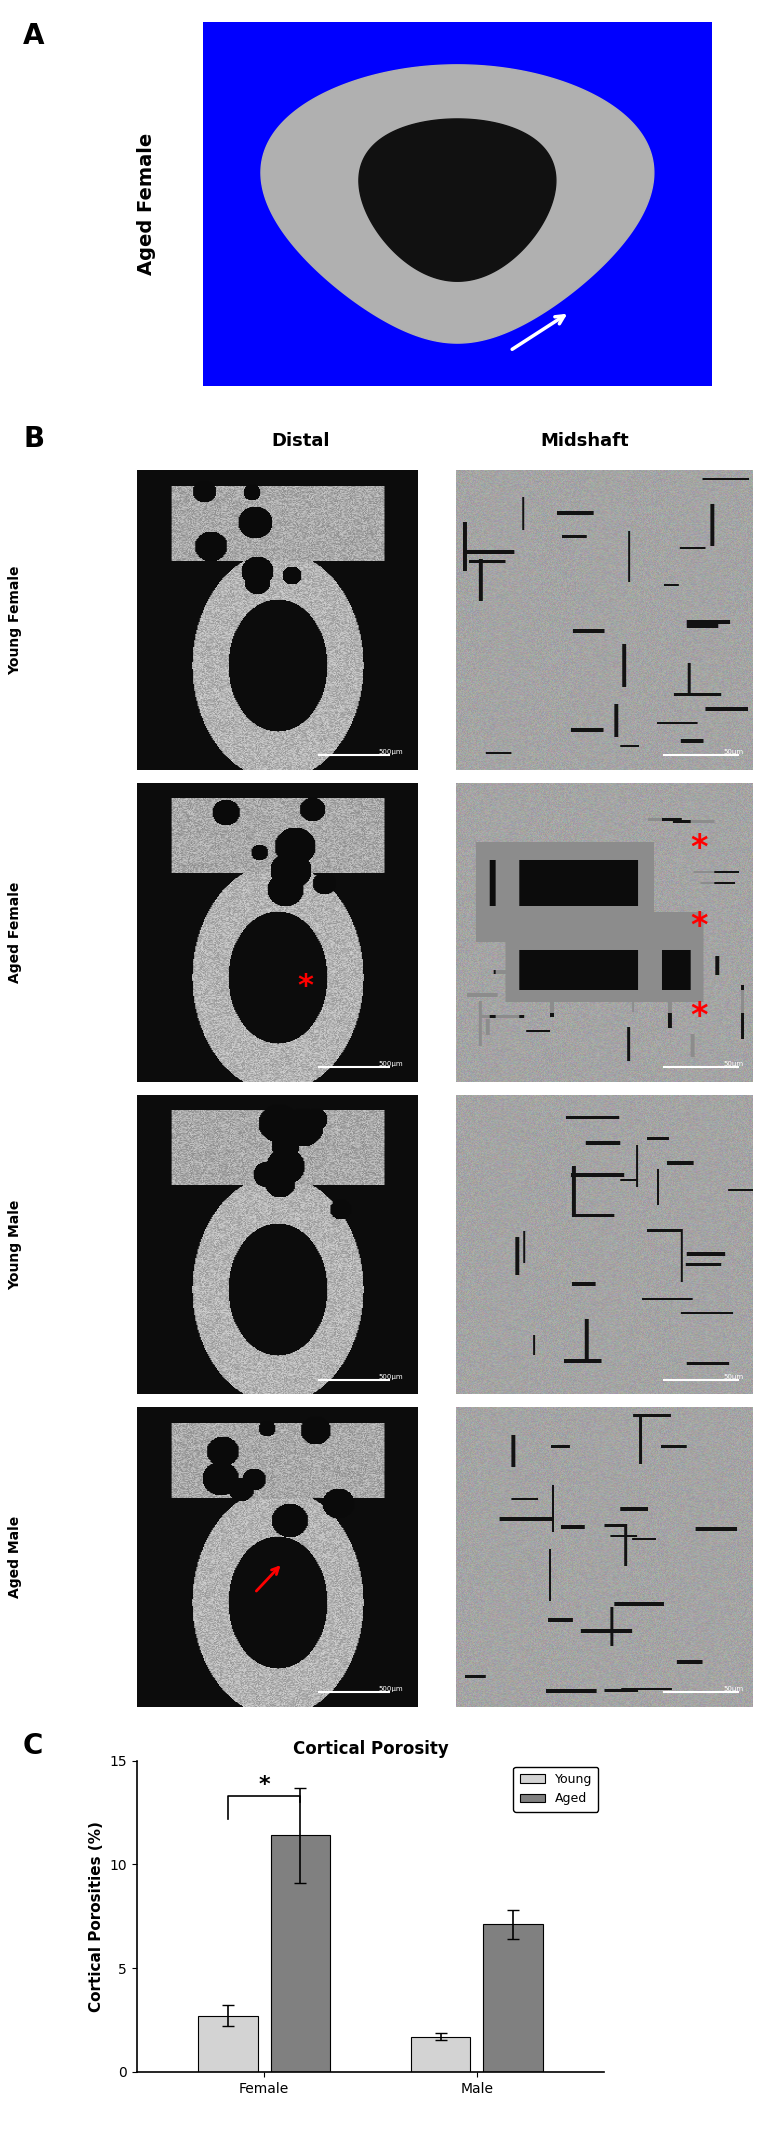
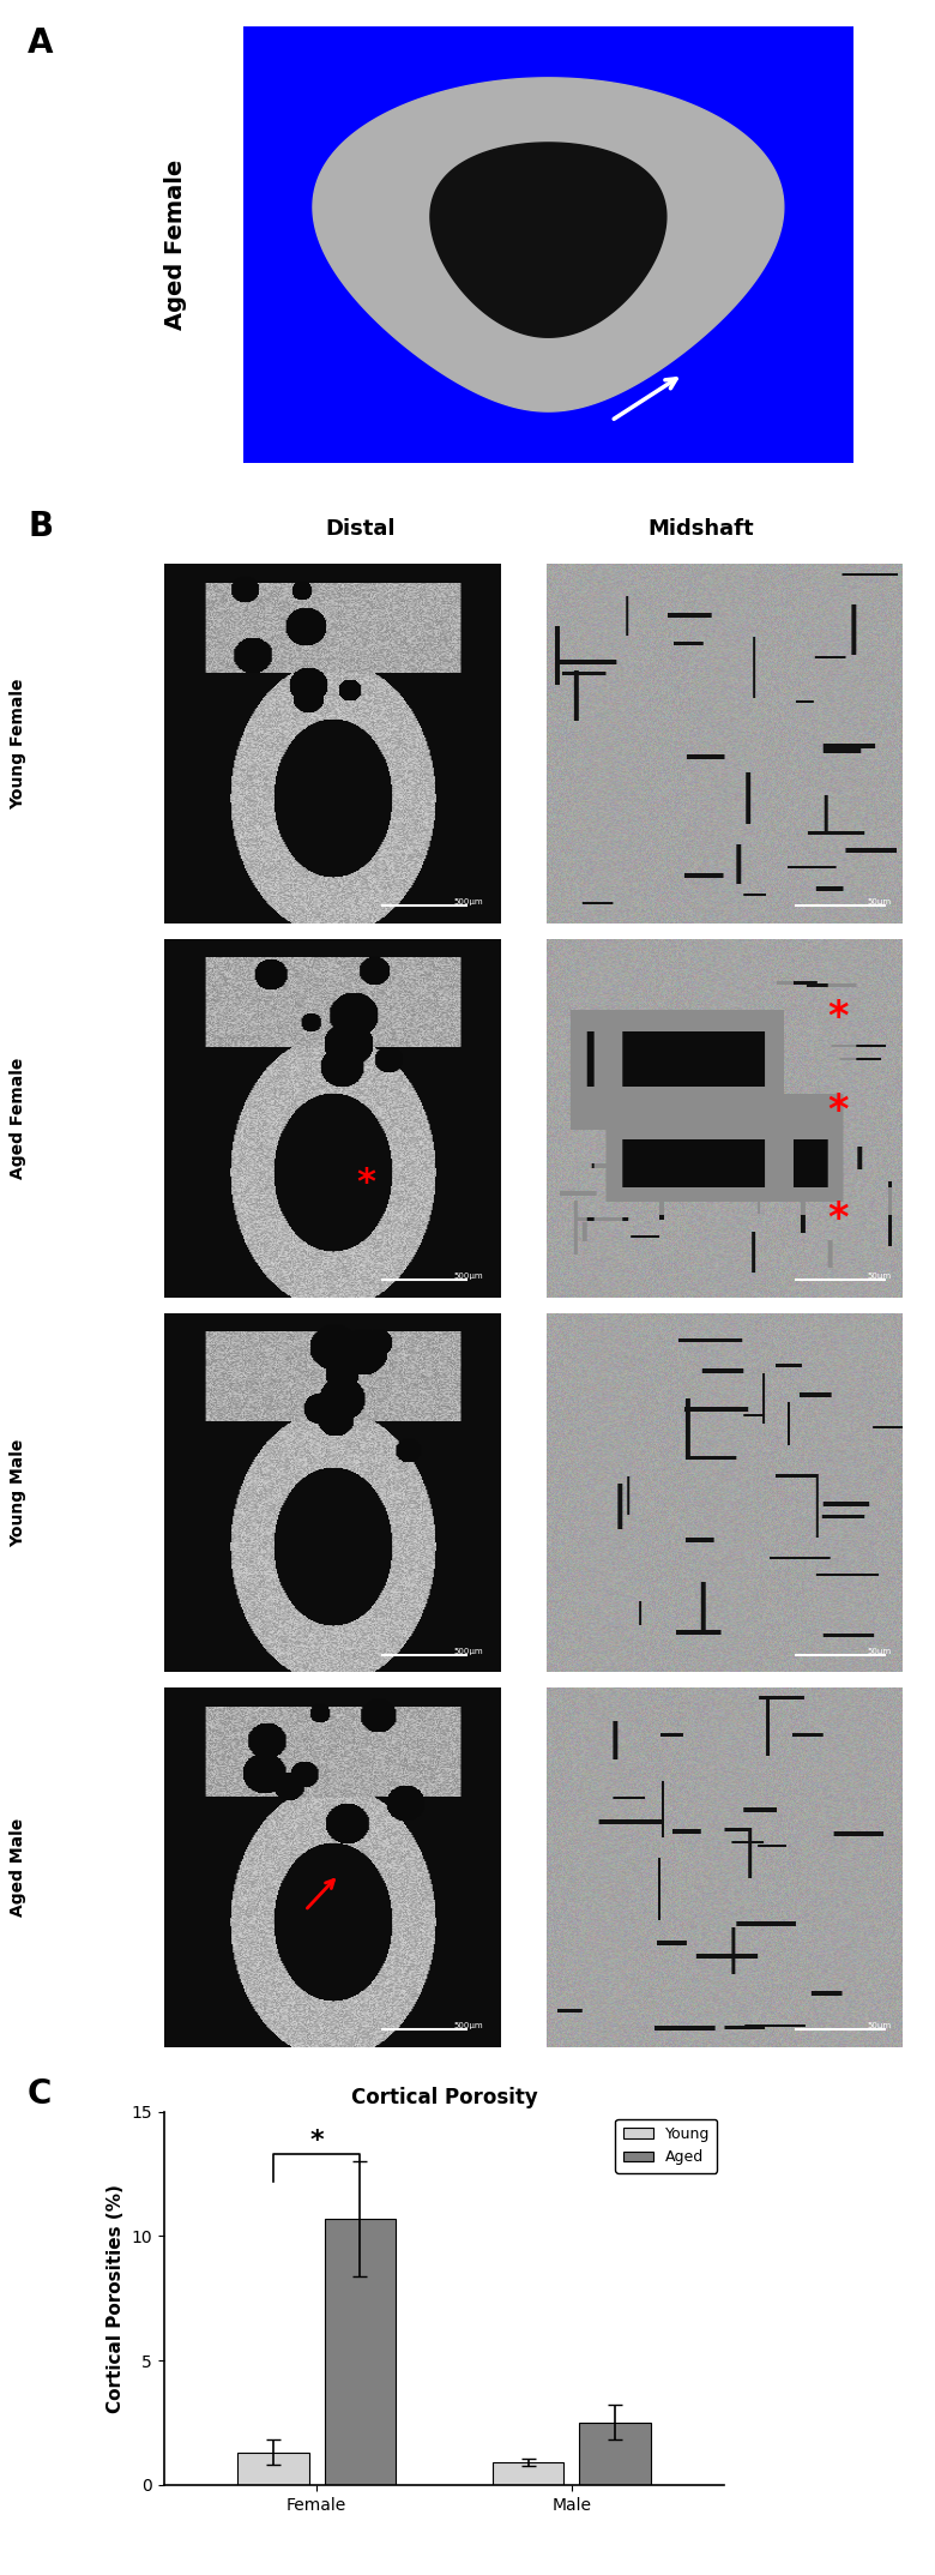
Young/Female: 2.7 -> 1.3
Aged/Female: 11.4 -> 10.7
Young/Male: 1.7 -> 0.9
Aged/Male: 7.1 -> 2.5
